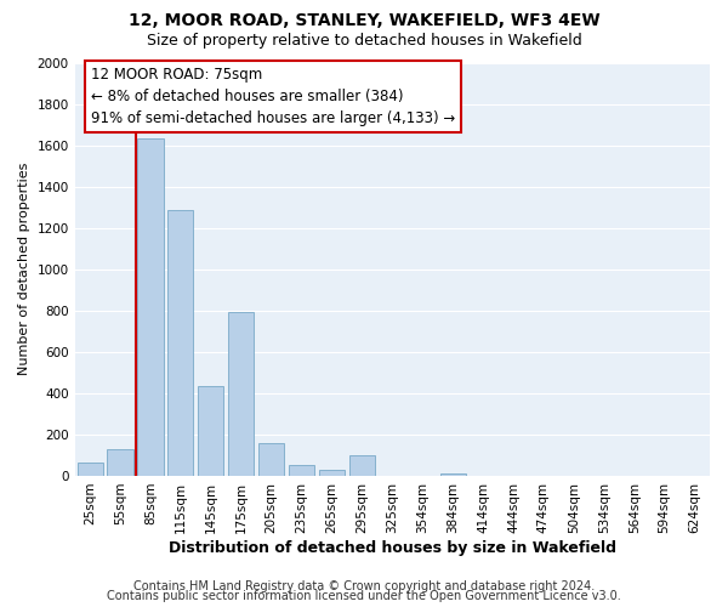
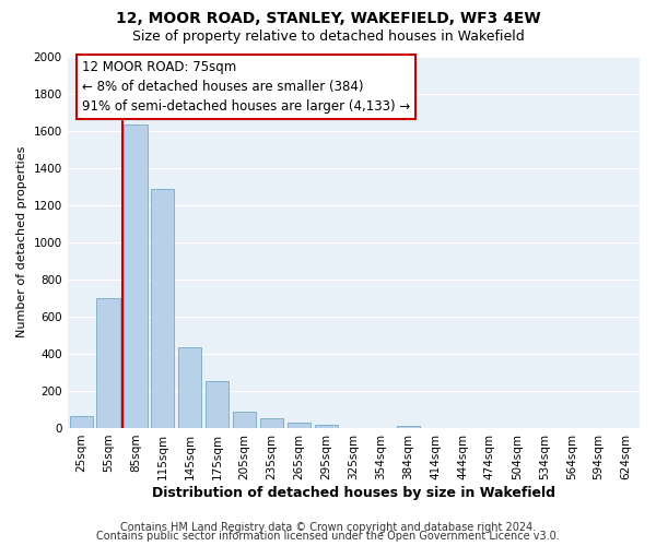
55sqm: 130 -> 700
175sqm: 790 -> 260
205sqm: 160 -> 90
295sqm: 100 -> 20
